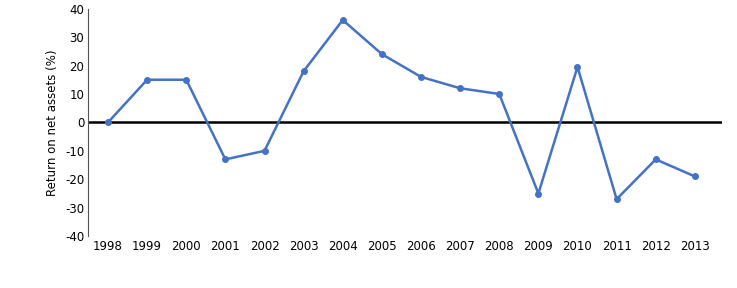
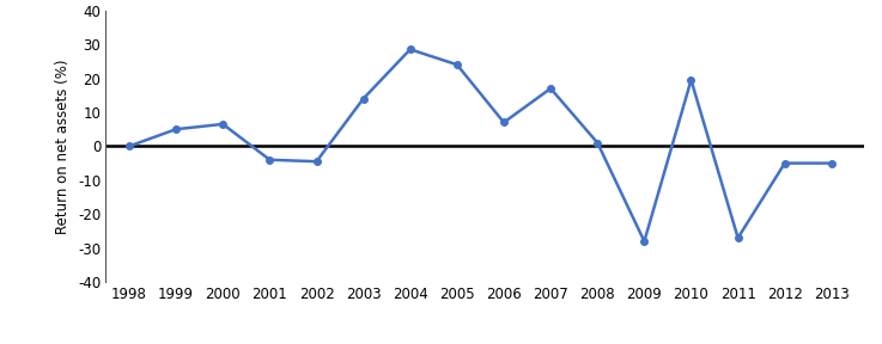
1999: 15.0 -> 5.0
2000: 15.0 -> 6.5
2001: -13.0 -> -4.0
2002: -10.0 -> -4.5
2003: 18.0 -> 14.0
2004: 36.0 -> 28.5
2006: 16.0 -> 7.0
2007: 12.0 -> 17.0
2008: 10.0 -> 1.0
2009: -25.0 -> -28.0
2012: -13.0 -> -5.0
2013: -19.0 -> -5.0
